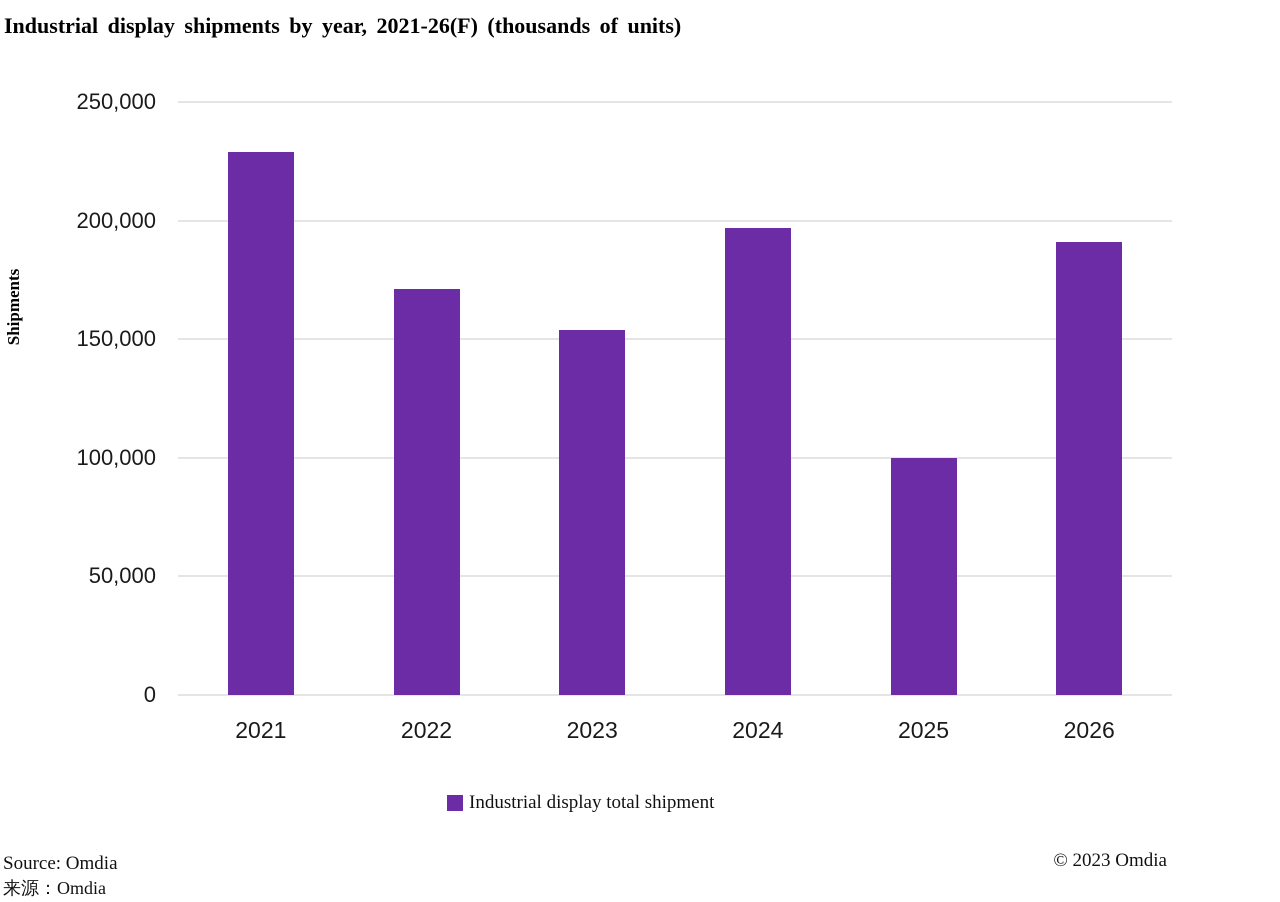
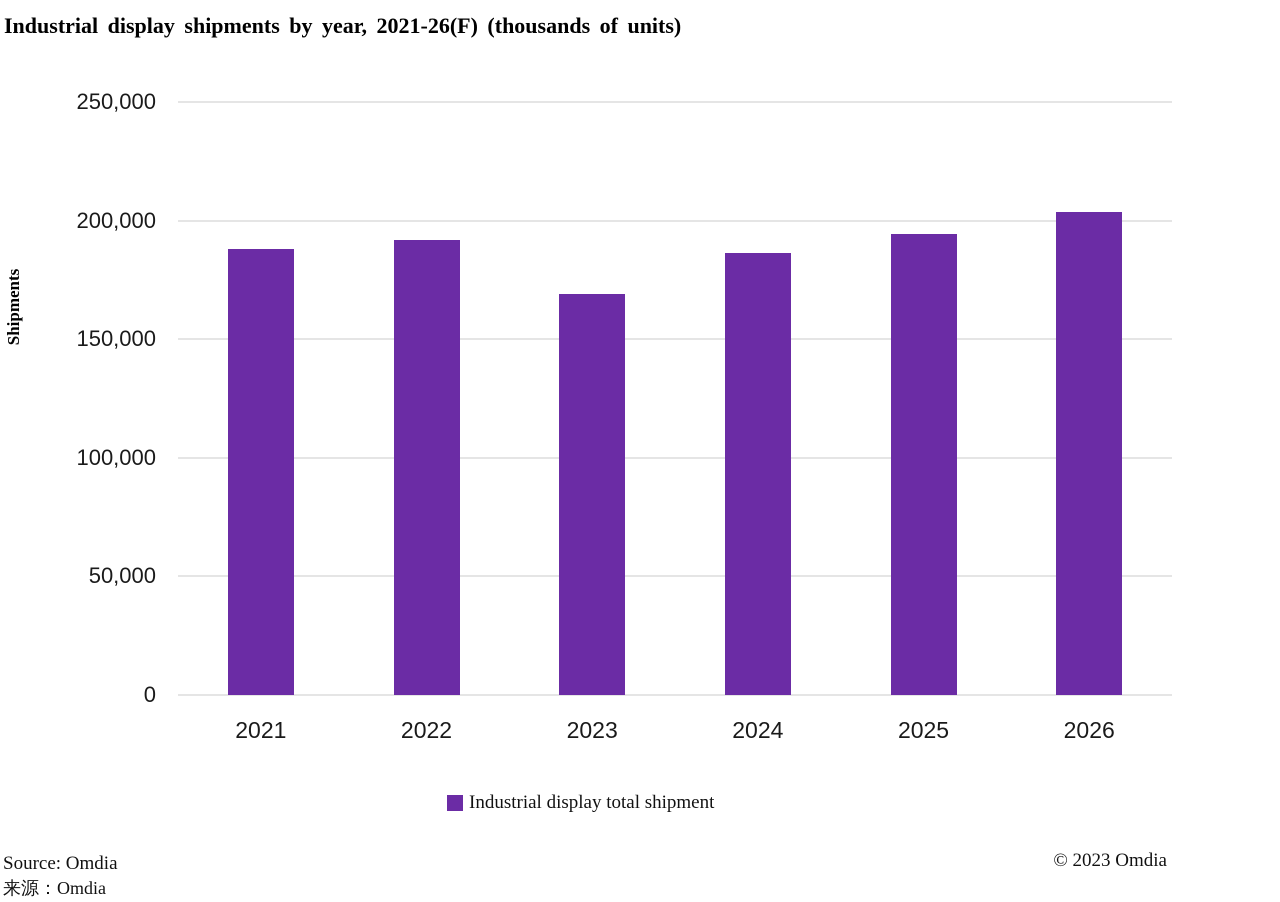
2021: 229000 -> 188000
2022: 171000 -> 192000
2023: 154000 -> 169000
2024: 197000 -> 186000
2025: 100000 -> 194000
2026: 191000 -> 204000
